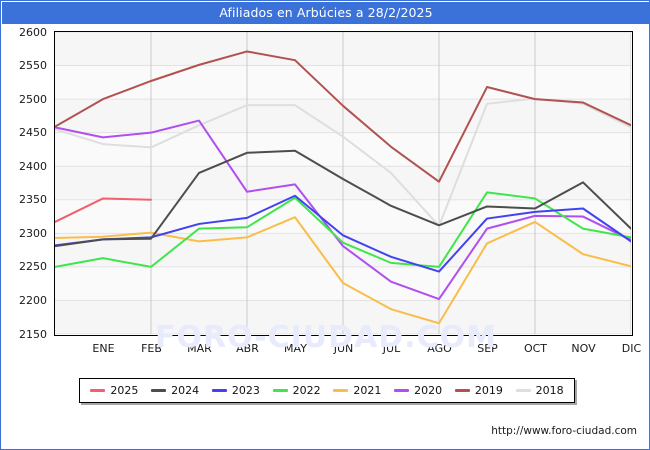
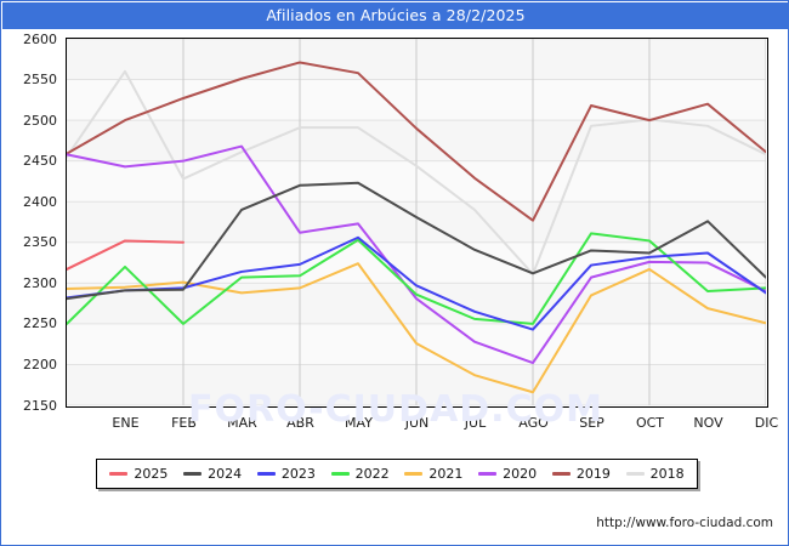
2022/ENE: 2260 -> 2320
2018/ENE: 2430 -> 2560
2022/NOV: 2310 -> 2290
2019/NOV: 2500 -> 2520
